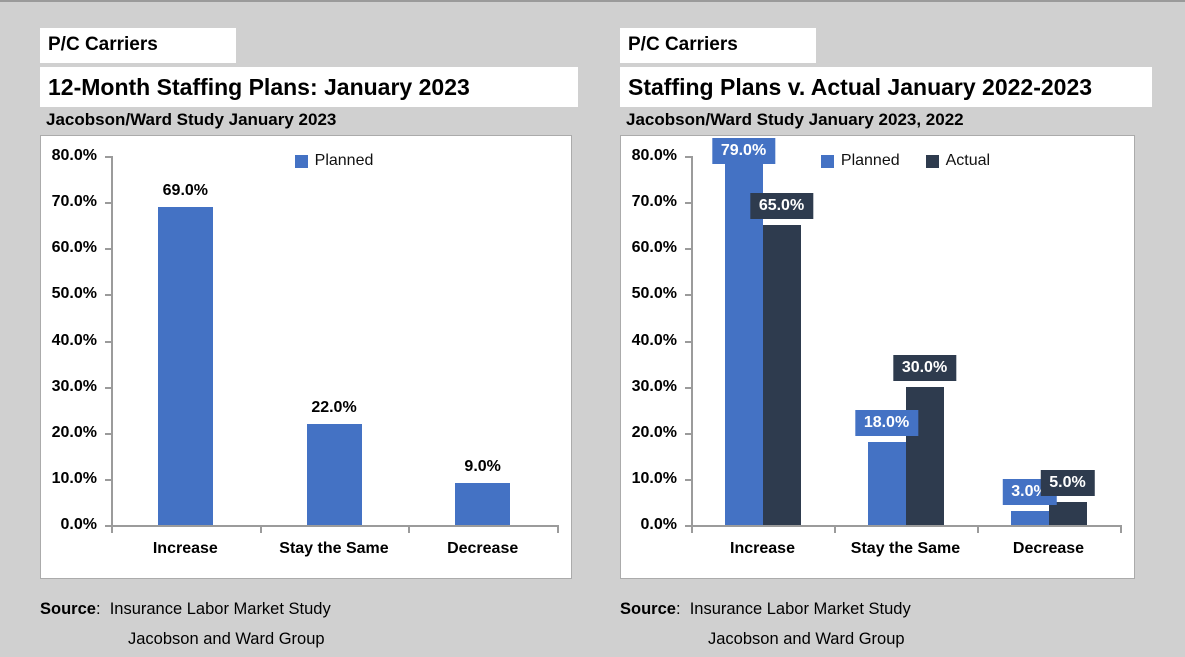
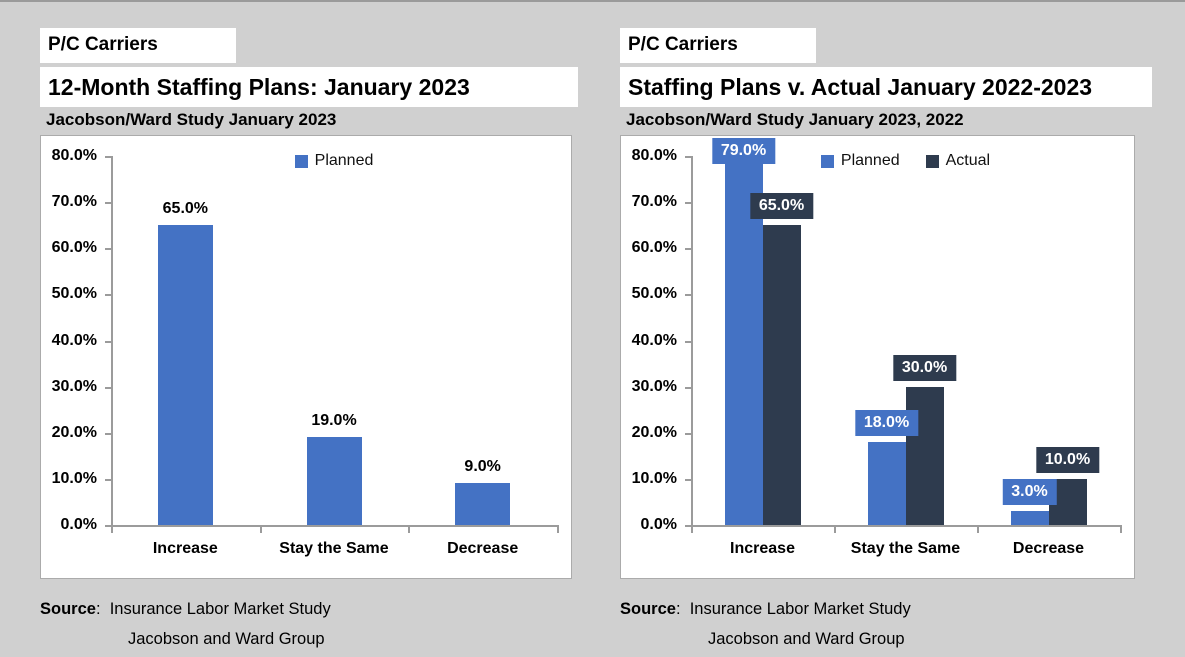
12-Month Staffing Plans: January 2023/Increase: 69.0% -> 65.0%
12-Month Staffing Plans: January 2023/Stay the Same: 22.0% -> 19.0%
Staffing Plans v. Actual January 2022-2023/Actual/Decrease: 5.0% -> 10.0%
